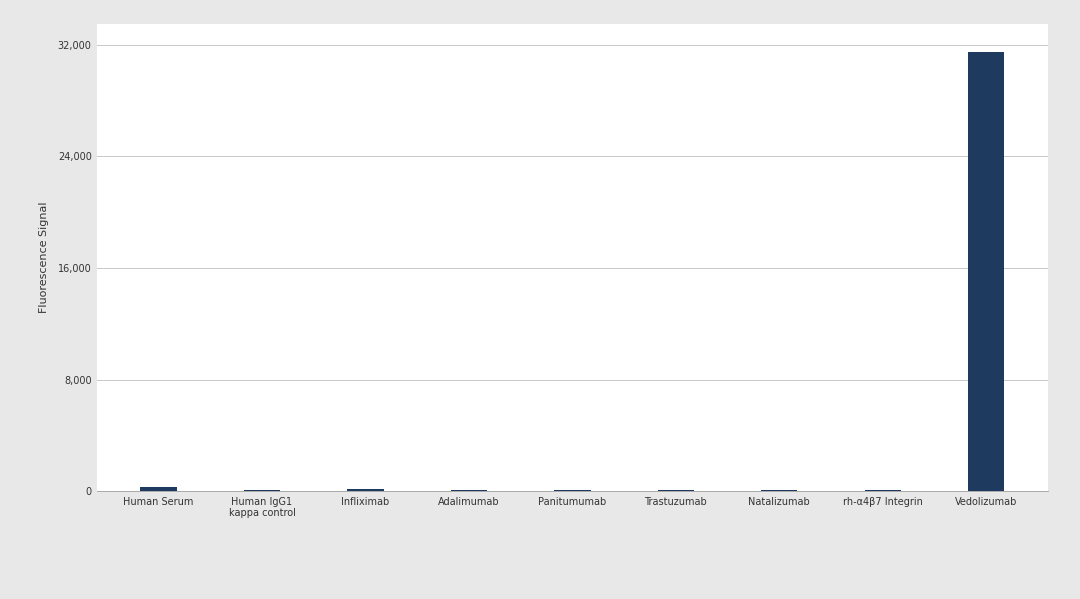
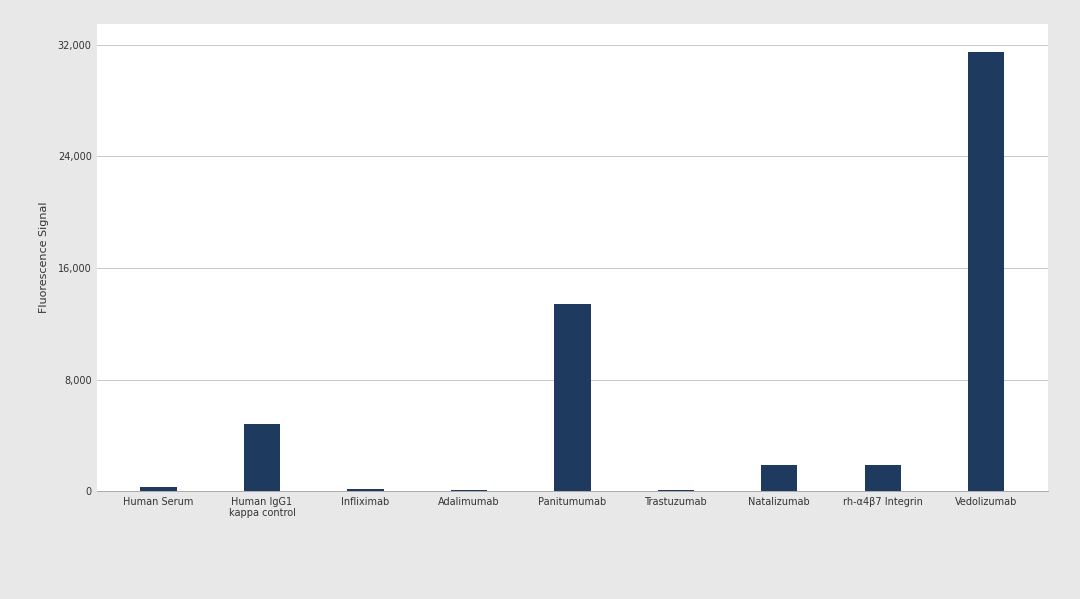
Human IgG1 kappa control: 100 -> 4,800
Panitumumab: 100 -> 13,400
Natalizumab: 0 -> 1,900
rh-α4β7 Integrin: 100 -> 1,900
